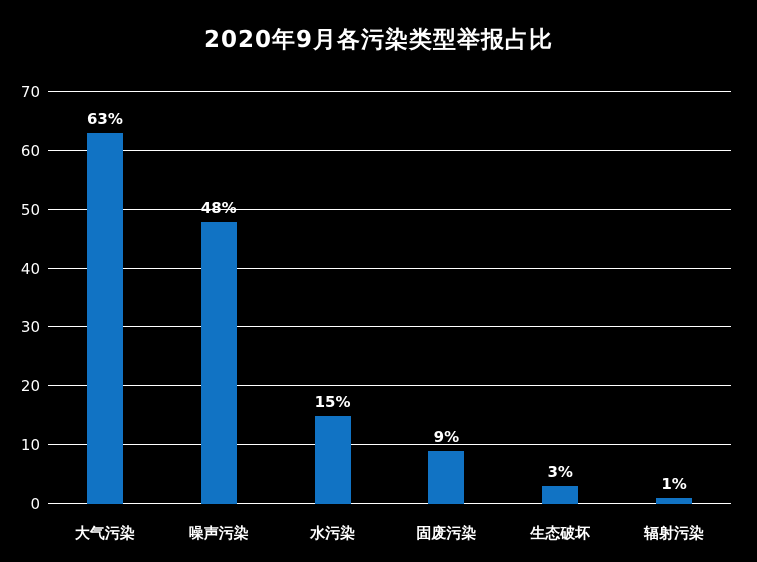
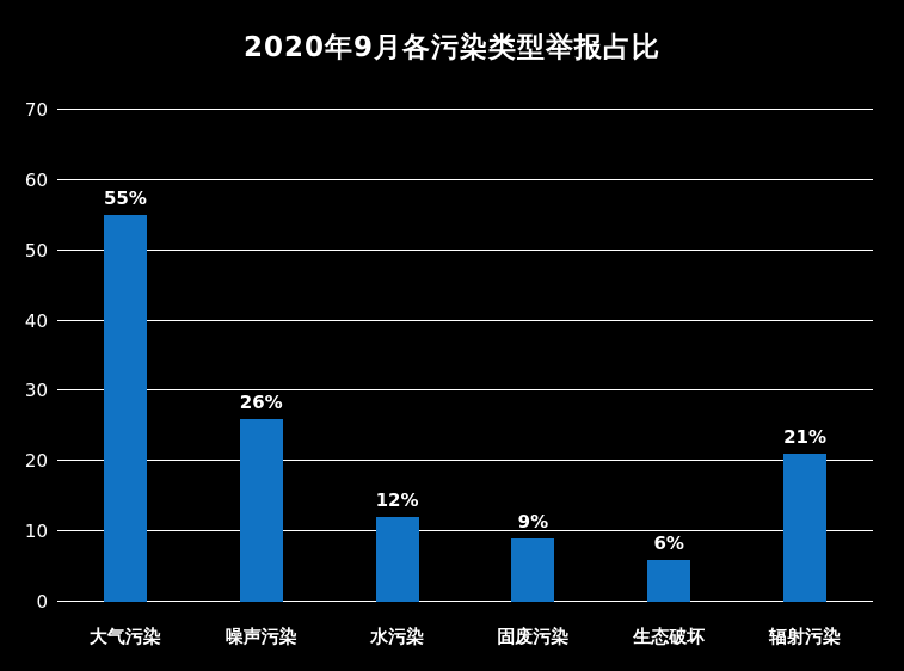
大气污染: 63% -> 55%
噪声污染: 48% -> 26%
水污染: 15% -> 12%
生态破坏: 3% -> 6%
辐射污染: 1% -> 21%
